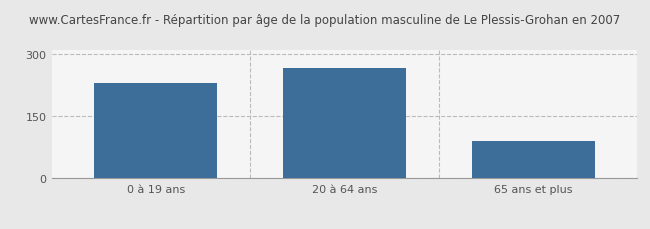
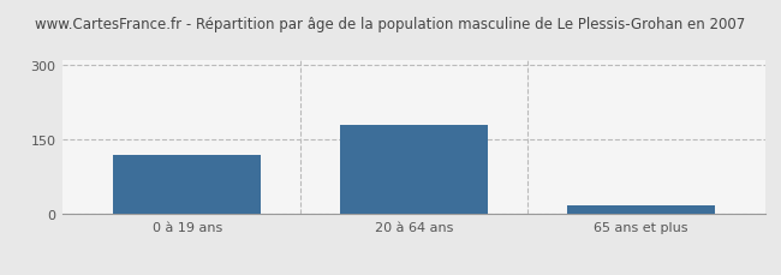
0 à 19 ans: 230 -> 120
20 à 64 ans: 265 -> 178
65 ans et plus: 90 -> 18
